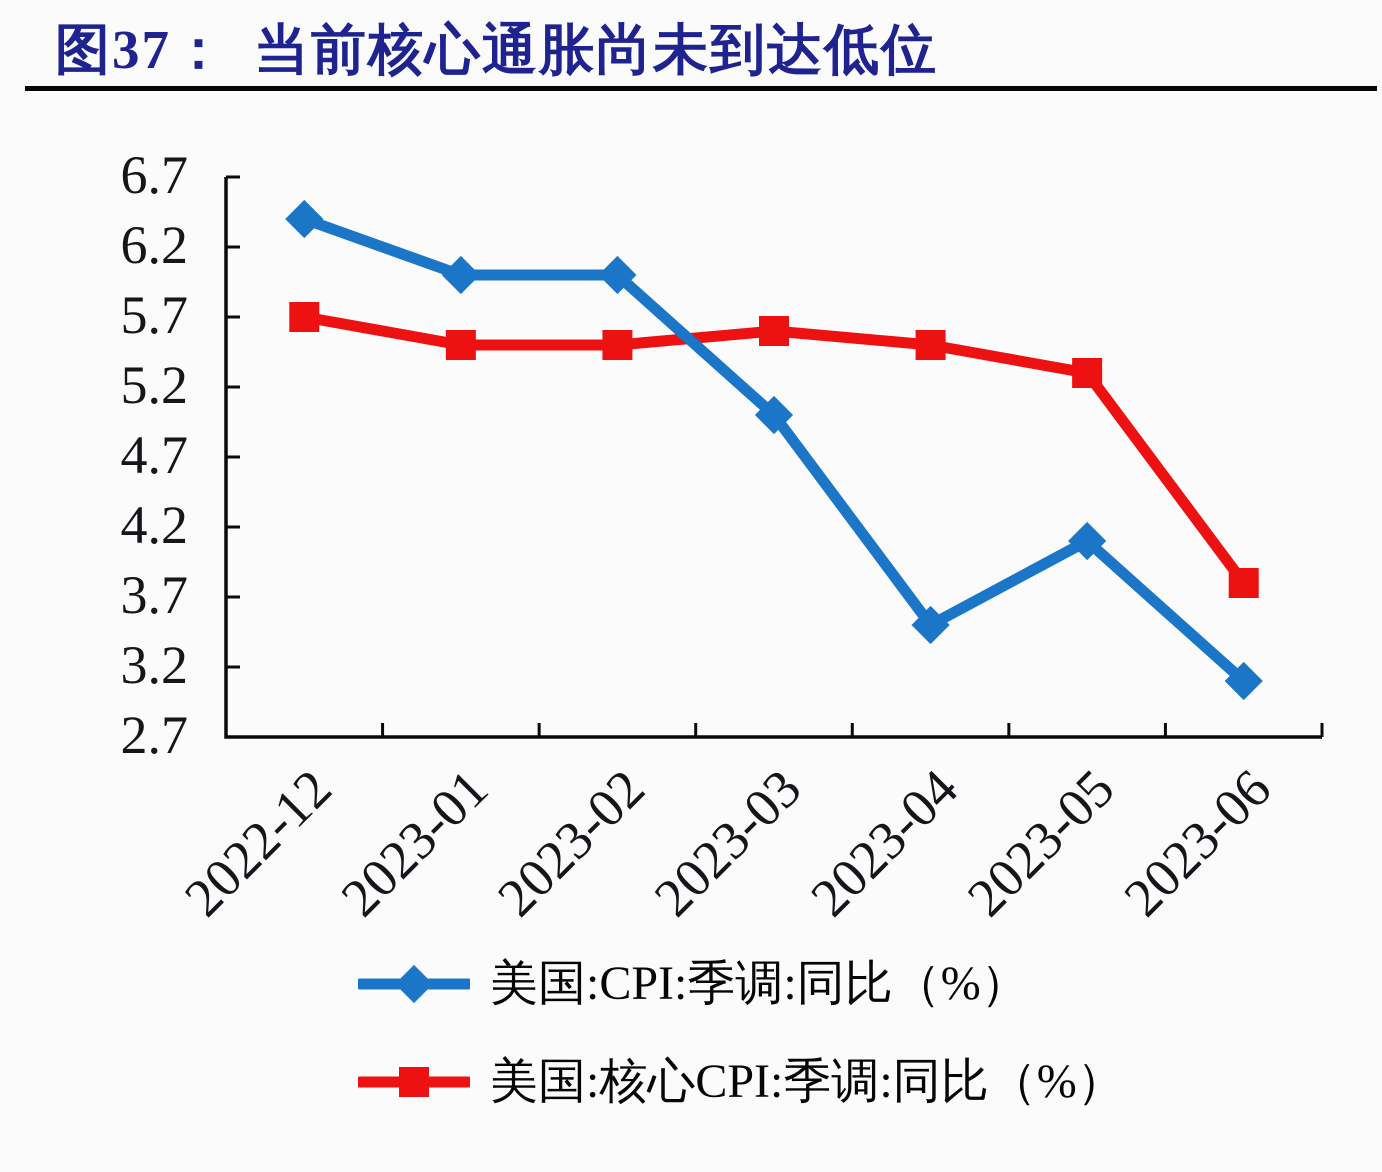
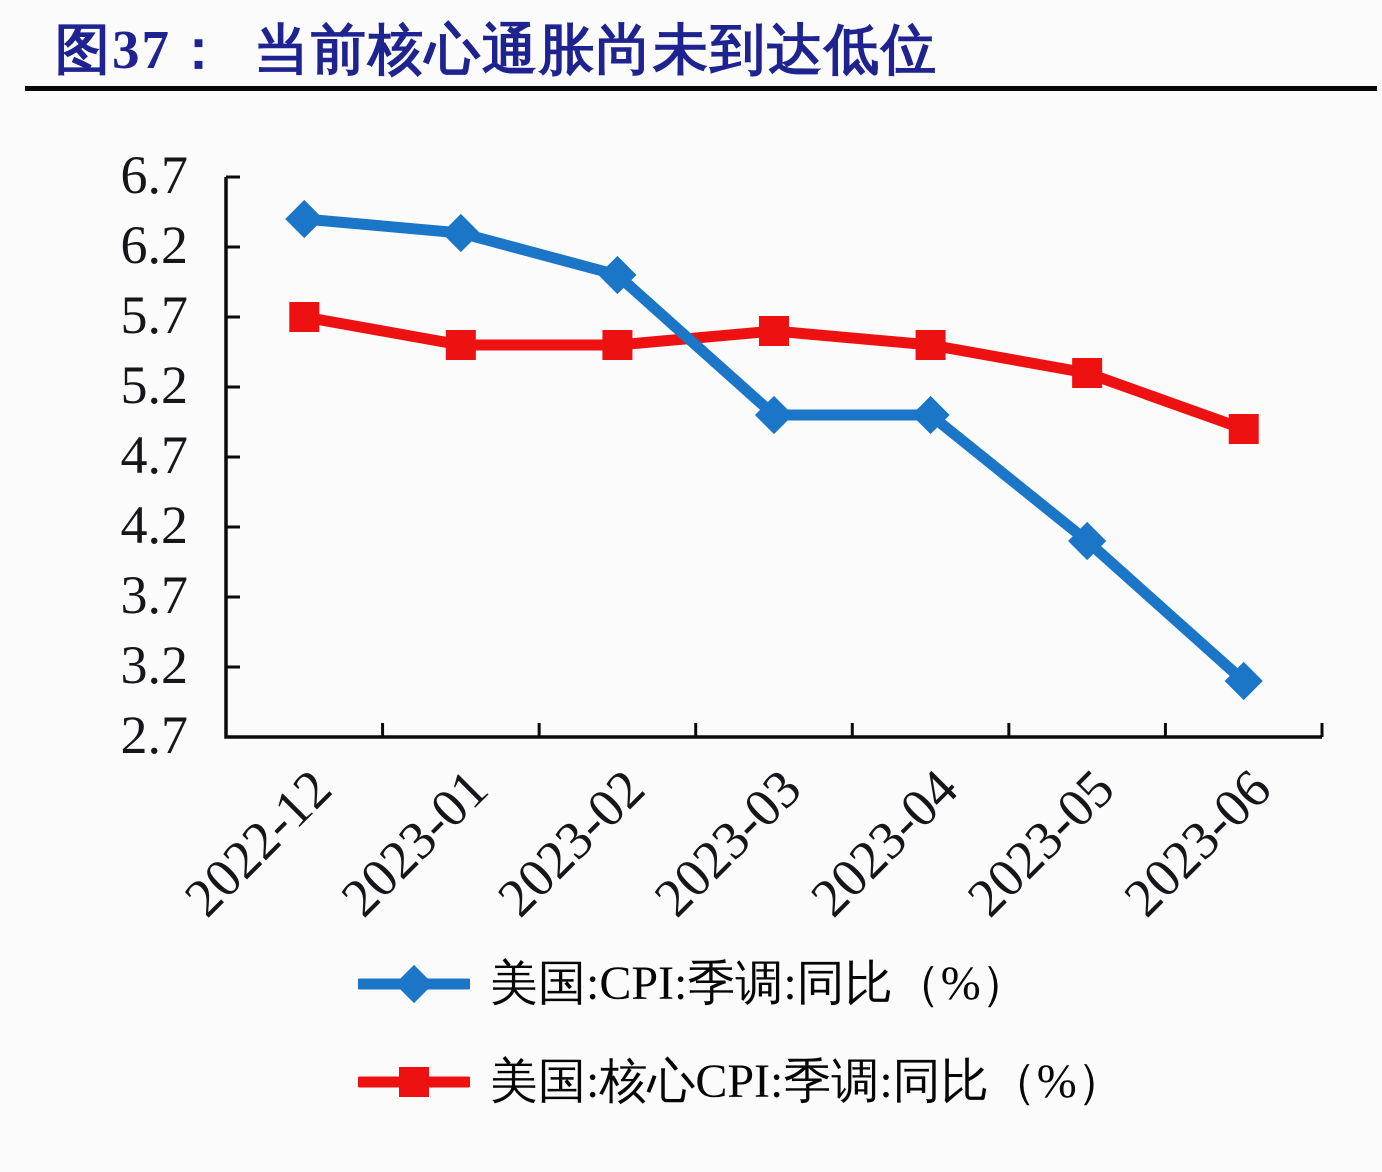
美国:CPI:季调:同比（%）/2023-01: 6.0 -> 6.3
美国:CPI:季调:同比（%）/2023-04: 3.5 -> 5.0
美国:核心CPI:季调:同比（%）/2023-06: 3.8 -> 4.9
